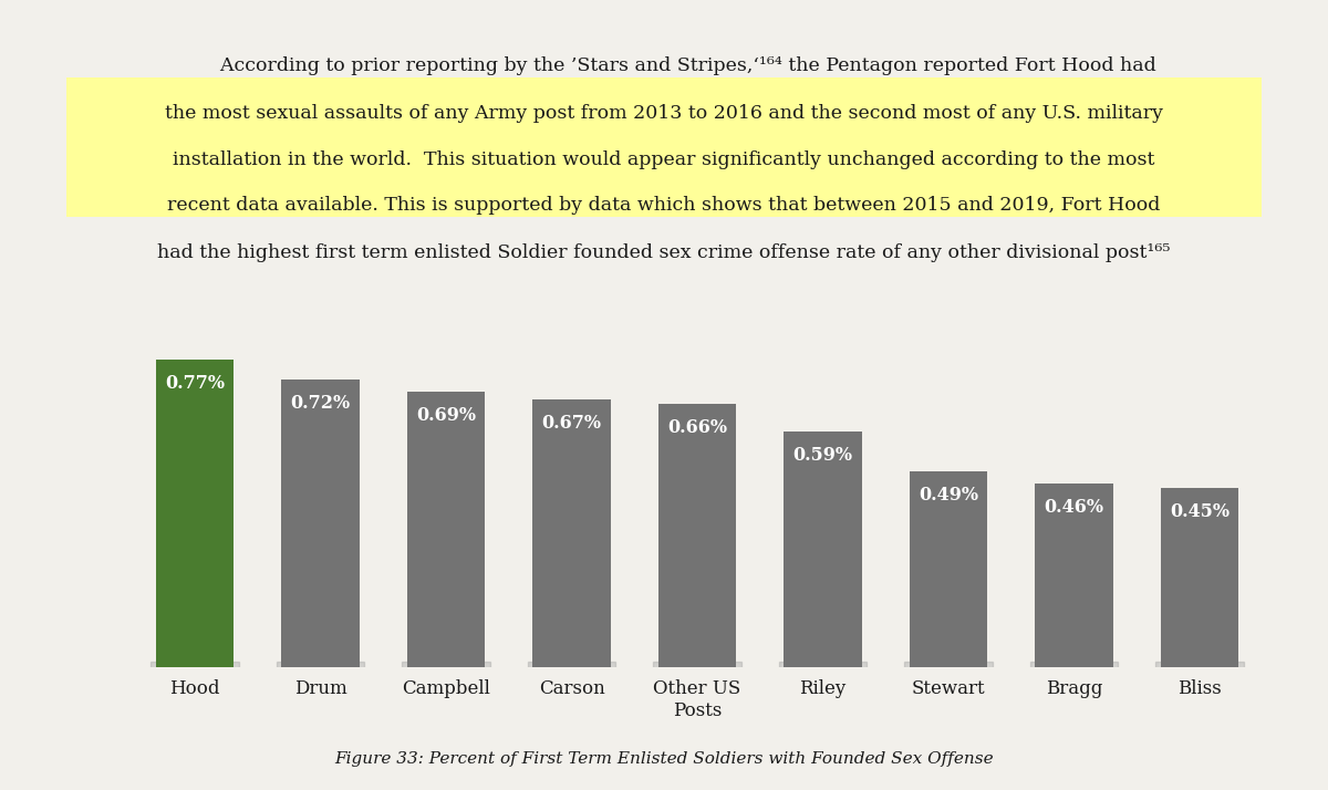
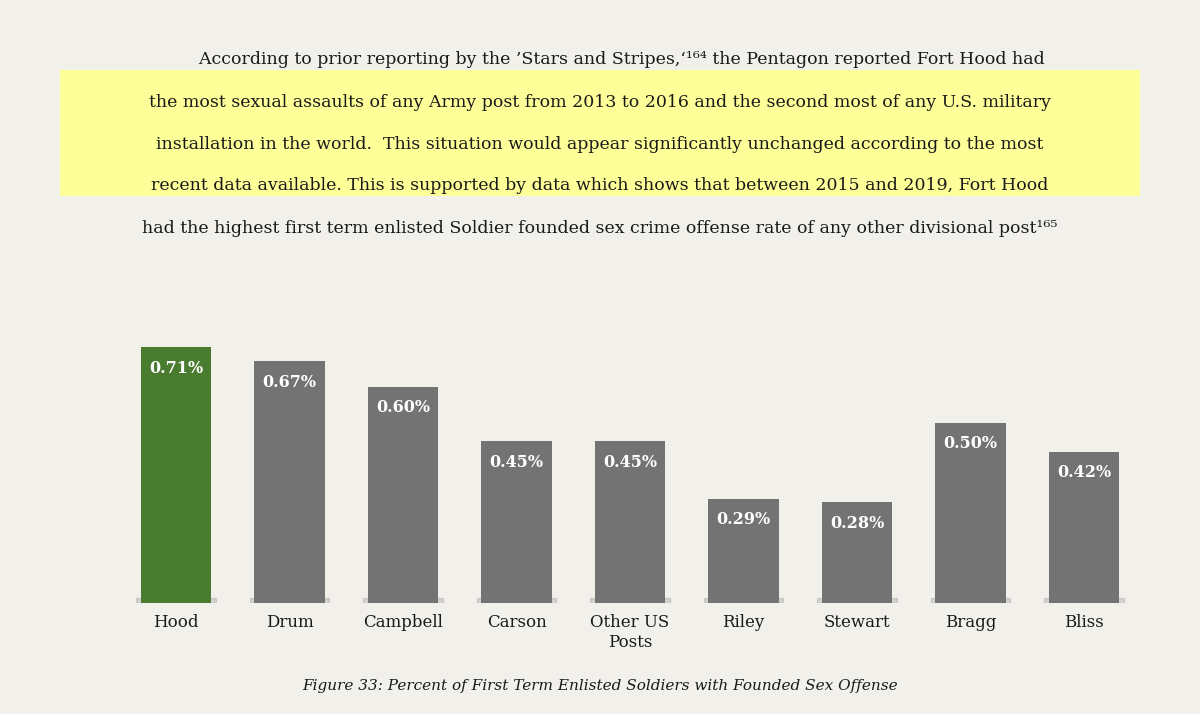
Hood: 0.77% -> 0.71%
Drum: 0.72% -> 0.67%
Campbell: 0.69% -> 0.60%
Carson: 0.67% -> 0.45%
Other US Posts: 0.66% -> 0.45%
Riley: 0.59% -> 0.29%
Stewart: 0.49% -> 0.28%
Bragg: 0.46% -> 0.50%
Bliss: 0.45% -> 0.42%
